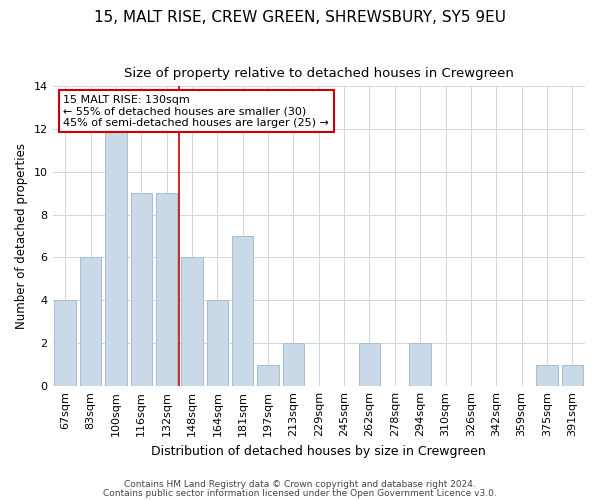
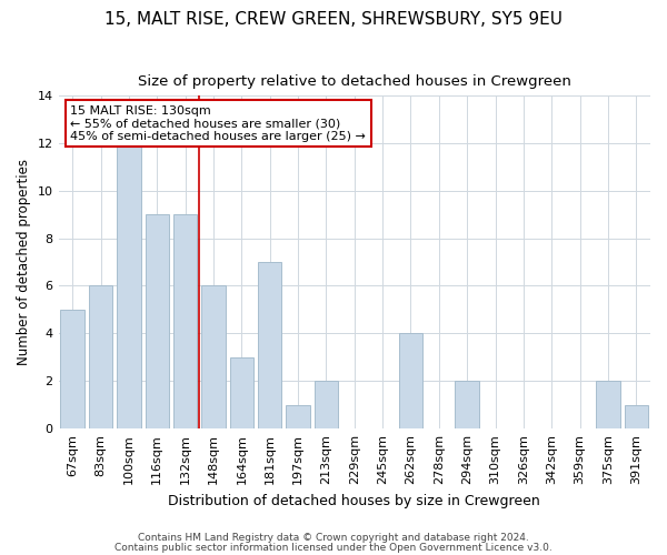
67sqm: 4 -> 5
164sqm: 4 -> 3
262sqm: 2 -> 4
375sqm: 1 -> 2
